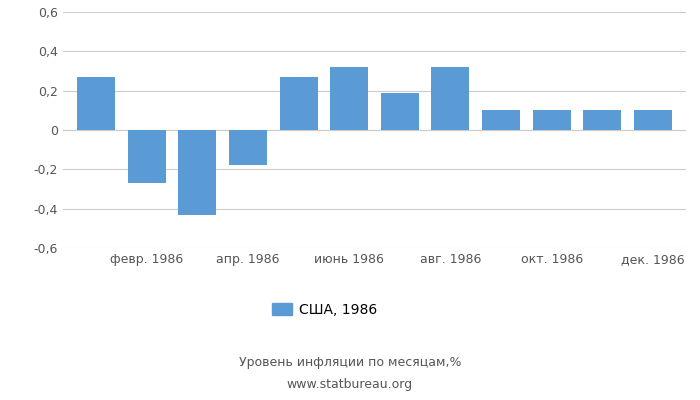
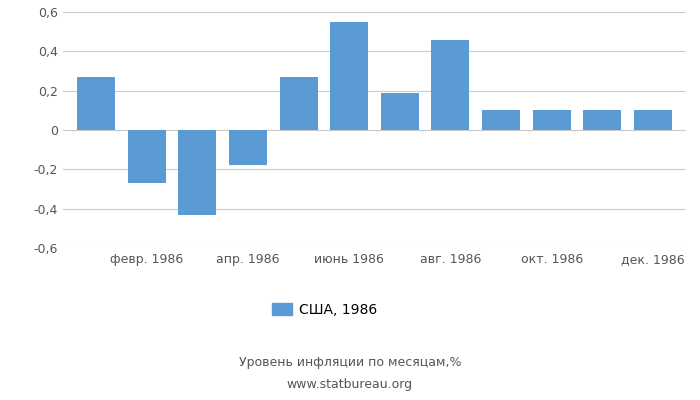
июнь 1986: 0,32 -> 0,55
авг. 1986: 0,32 -> 0,46
